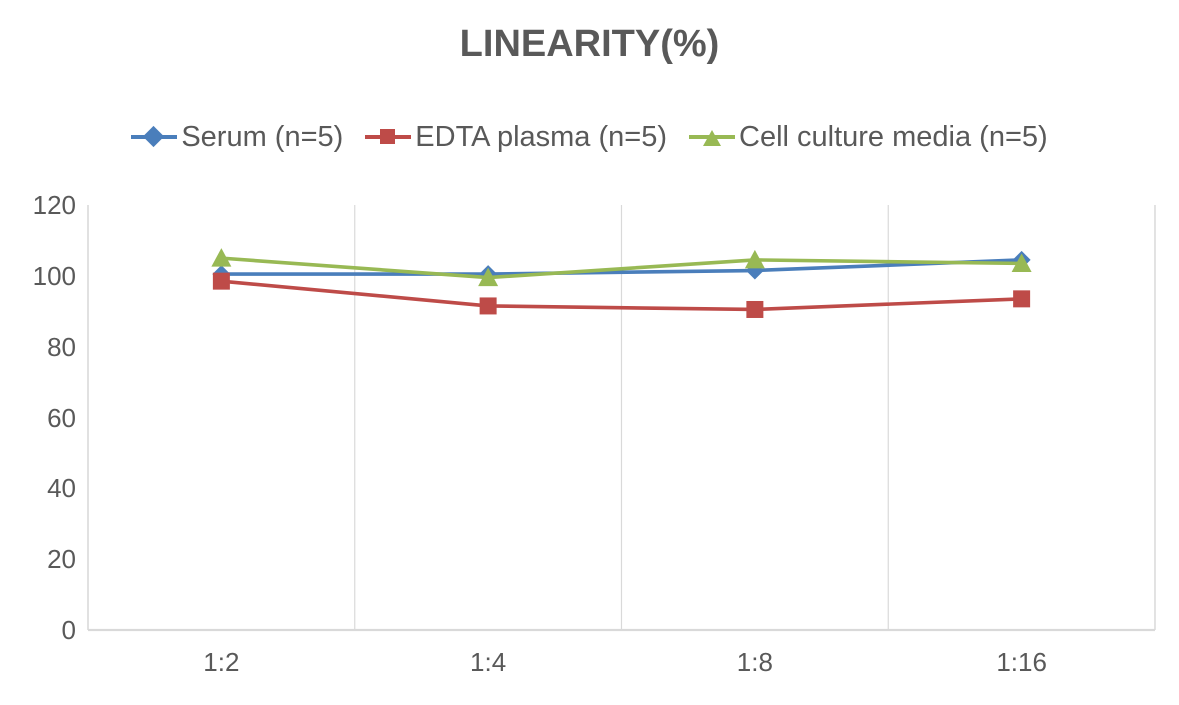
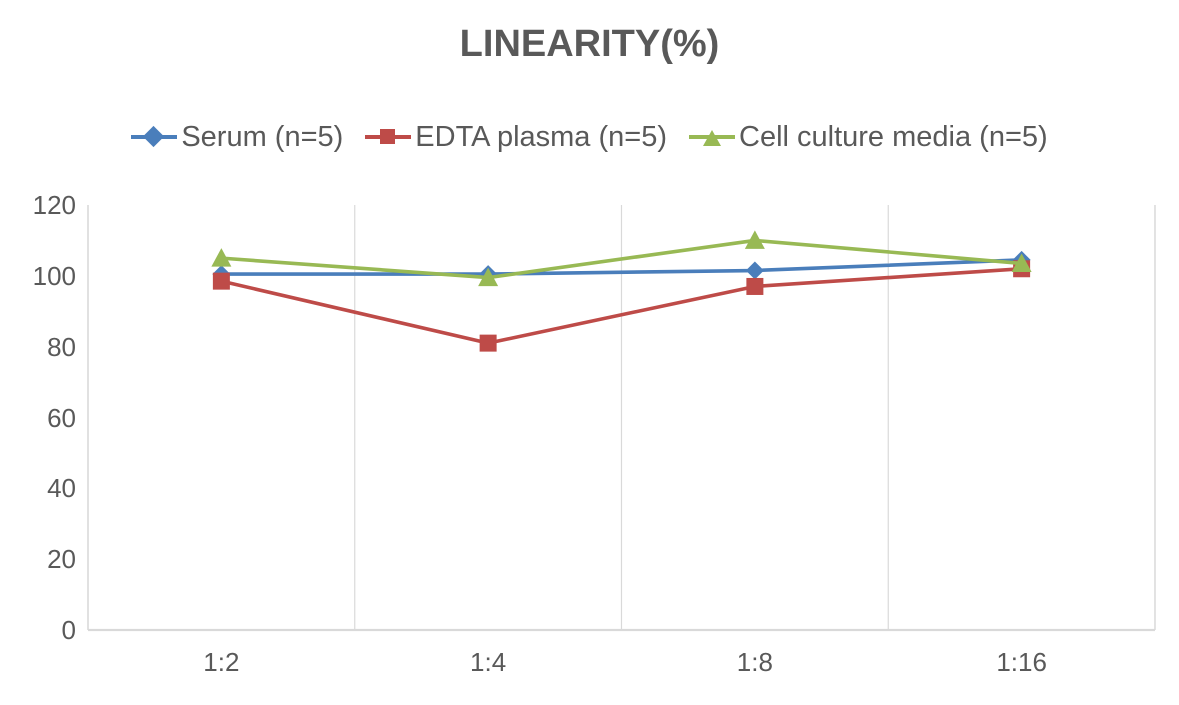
EDTA plasma (n=5)/1:4: 92 -> 81
EDTA plasma (n=5)/1:8: 90 -> 97
Cell culture media (n=5)/1:8: 104 -> 110
EDTA plasma (n=5)/1:16: 94 -> 102
